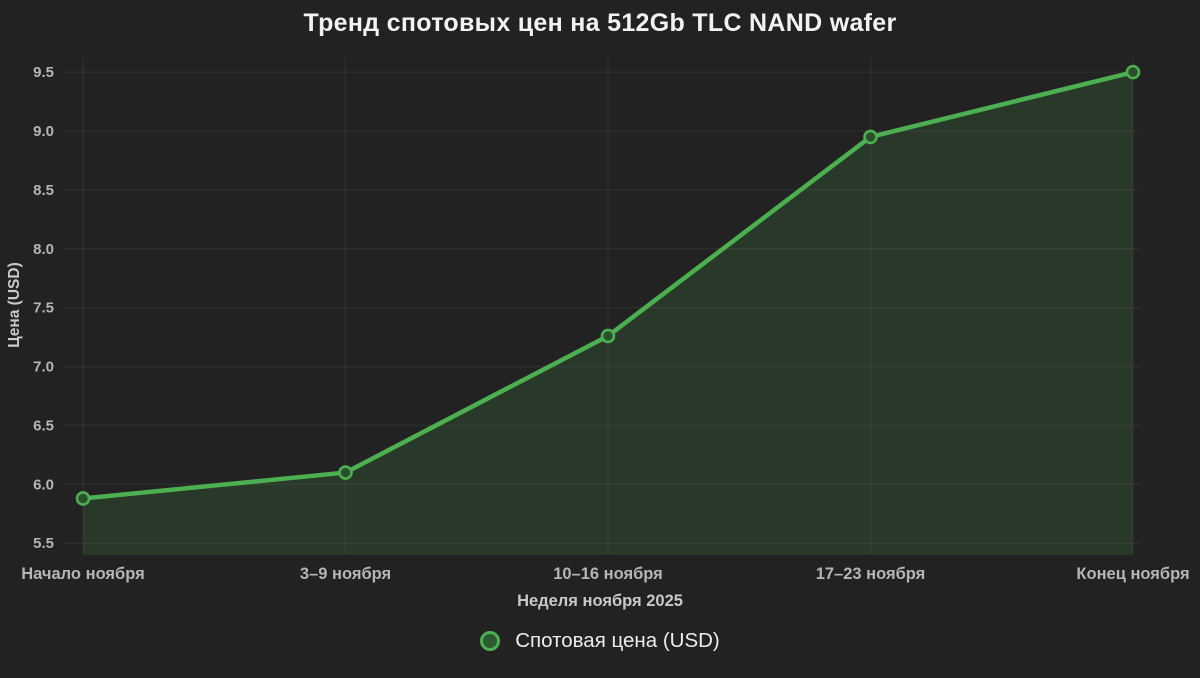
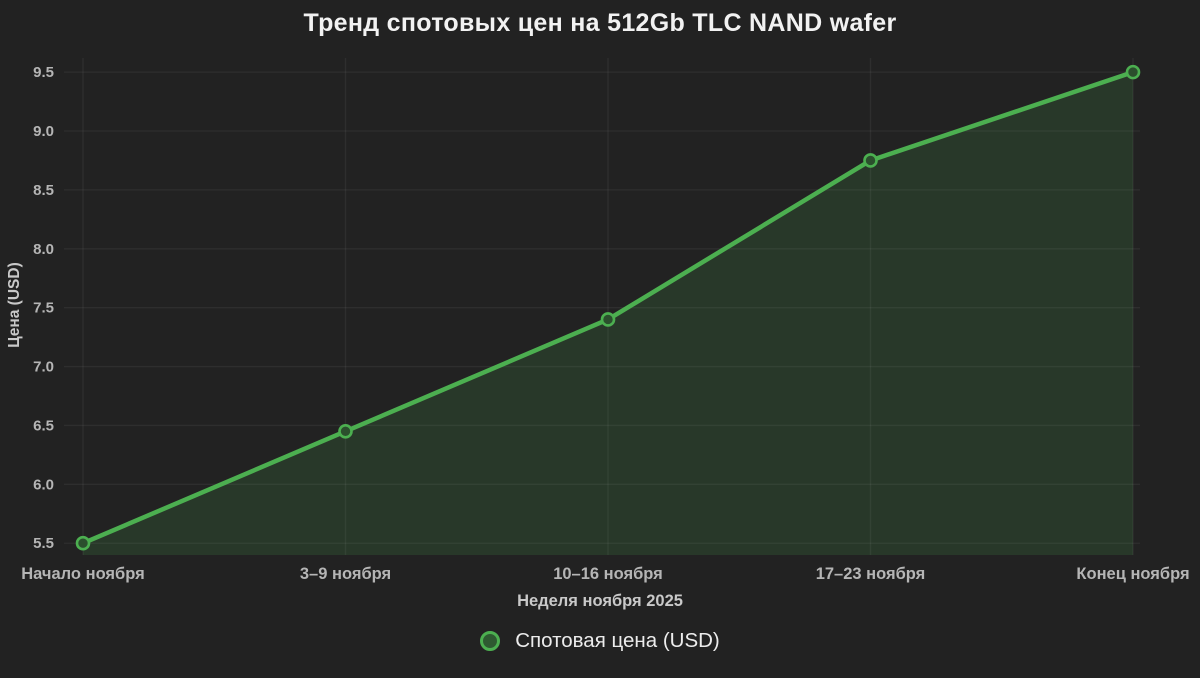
Начало ноября: 5.88 -> 5.50
3–9 ноября: 6.10 -> 6.45
10–16 ноября: 7.26 -> 7.40
17–23 ноября: 8.95 -> 8.75
